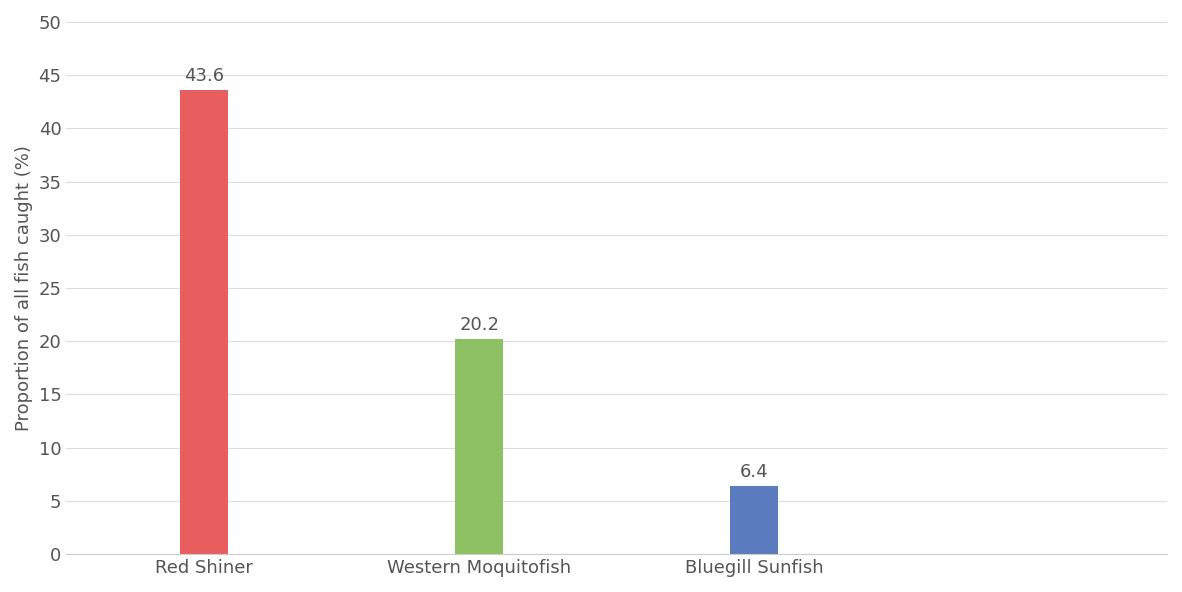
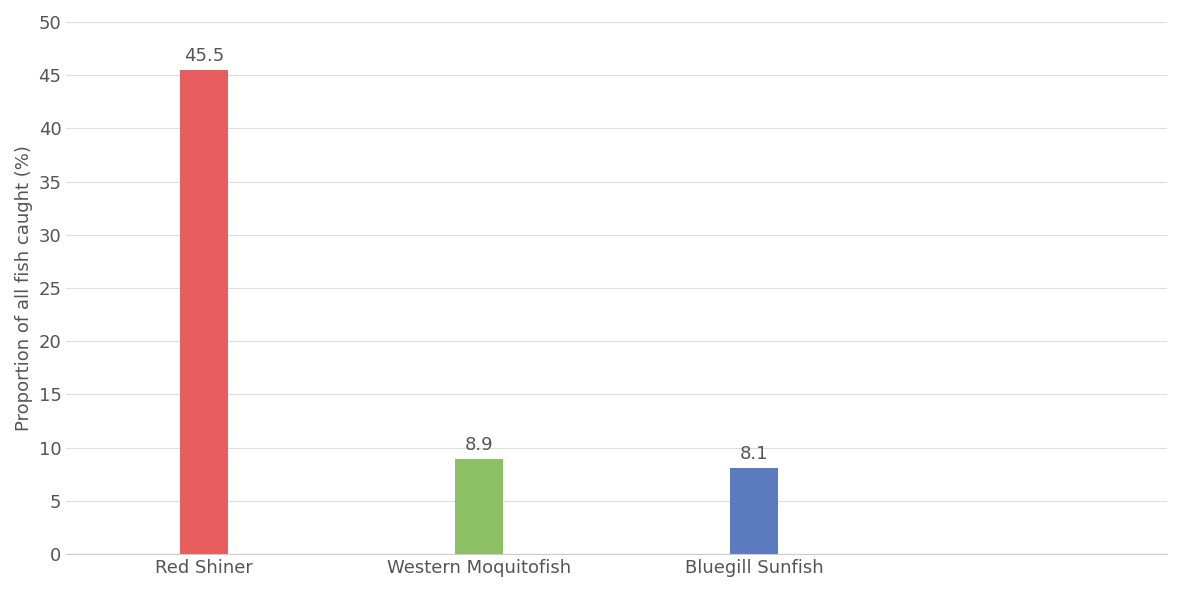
Red Shiner: 43.6 -> 45.5
Western Moquitofish: 20.2 -> 8.9
Bluegill Sunfish: 6.4 -> 8.1
